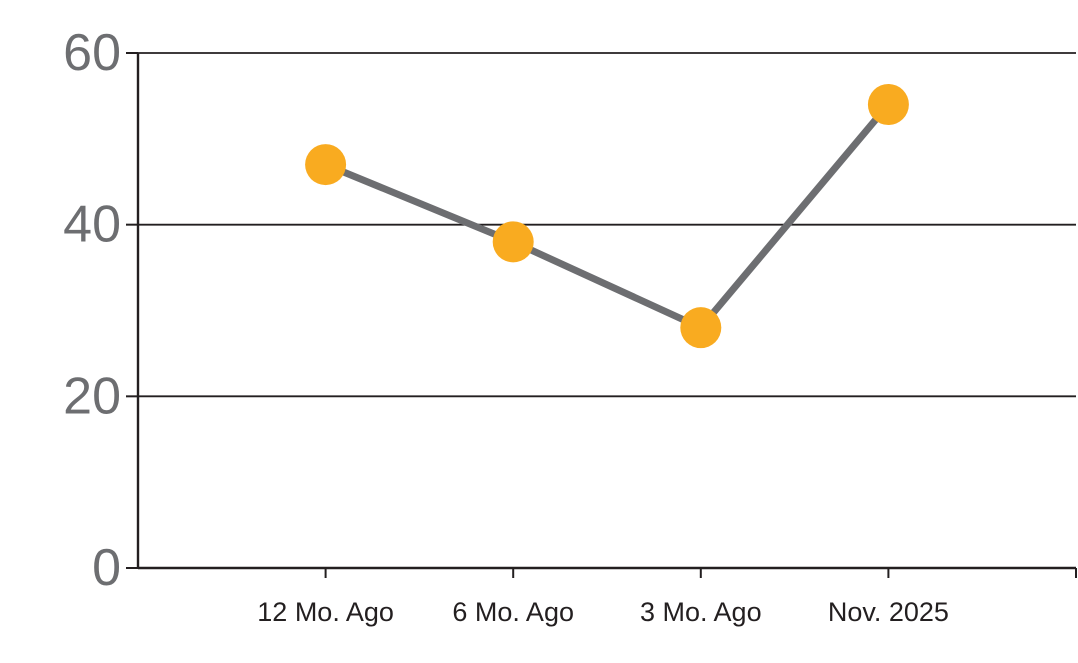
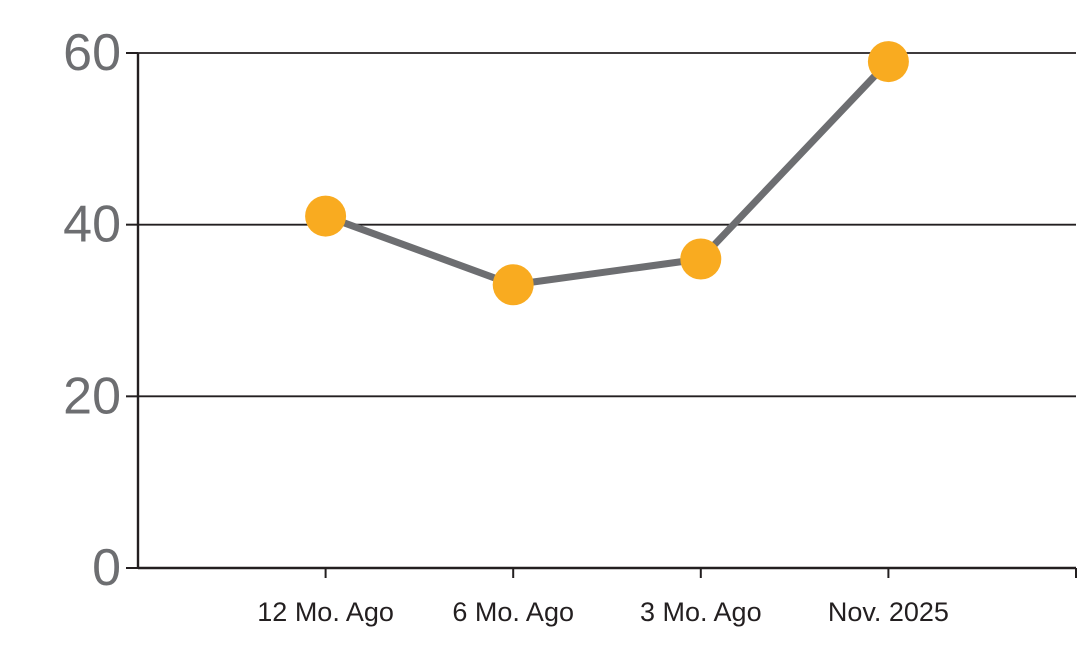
12 Mo. Ago: 47 -> 41
6 Mo. Ago: 38 -> 33
3 Mo. Ago: 28 -> 36
Nov. 2025: 54 -> 59
